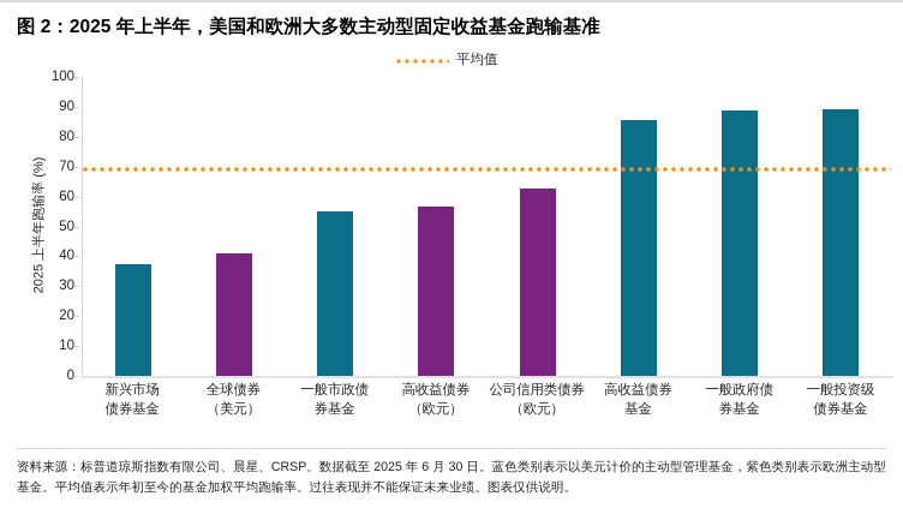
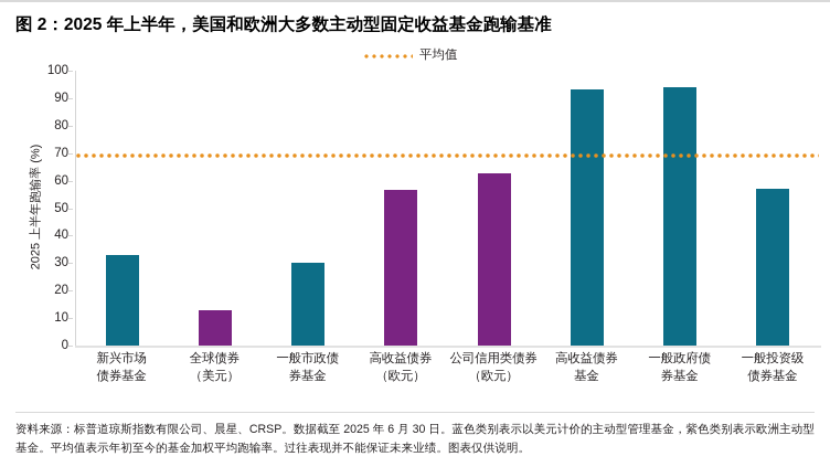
新兴市场 债券基金: 38 -> 33
全球债券 （美元）: 41 -> 13
一般市政债 券基金: 55 -> 30
高收益债券 基金: 86 -> 93
一般政府债 券基金: 89 -> 94
一般投资级 债券基金: 89 -> 57
